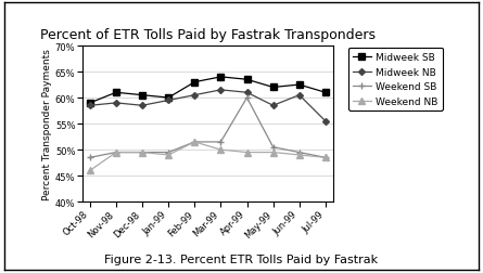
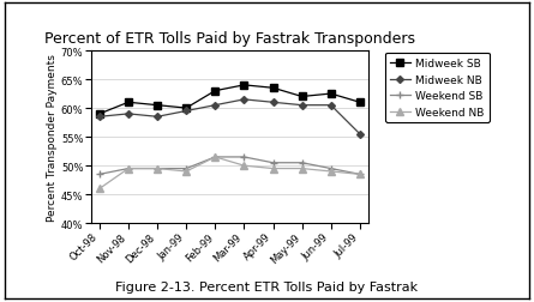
Weekend SB/Apr-99: 60.0% -> 50.5%
Midweek NB/May-99: 58.5% -> 60.5%
